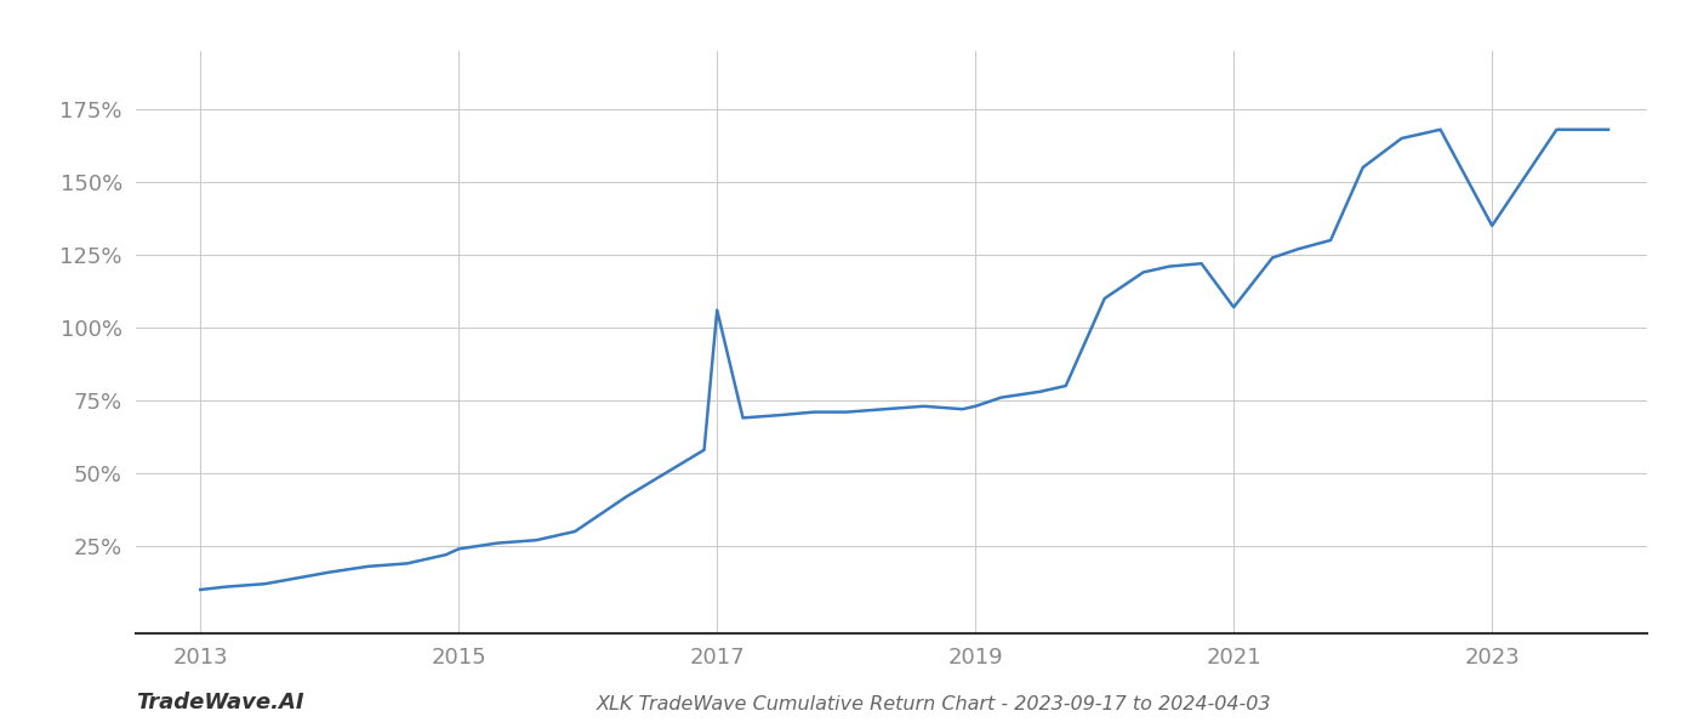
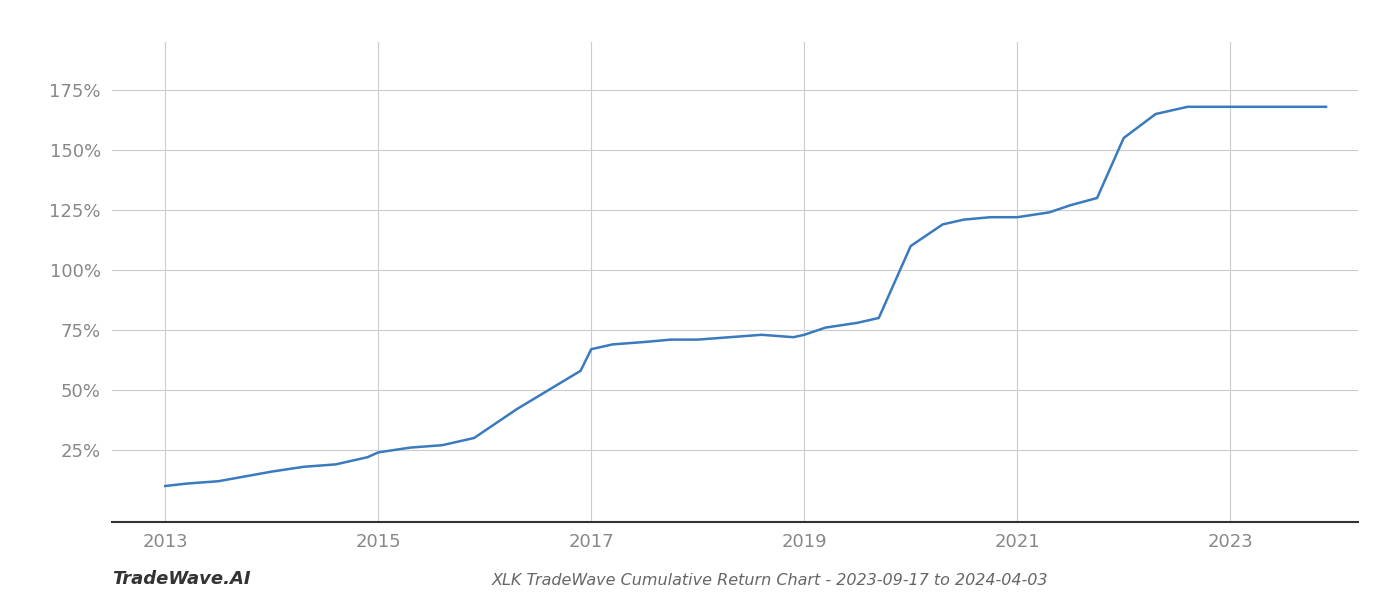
2017: 106% -> 67%
2021: 107% -> 122%
2023: 135% -> 168%
